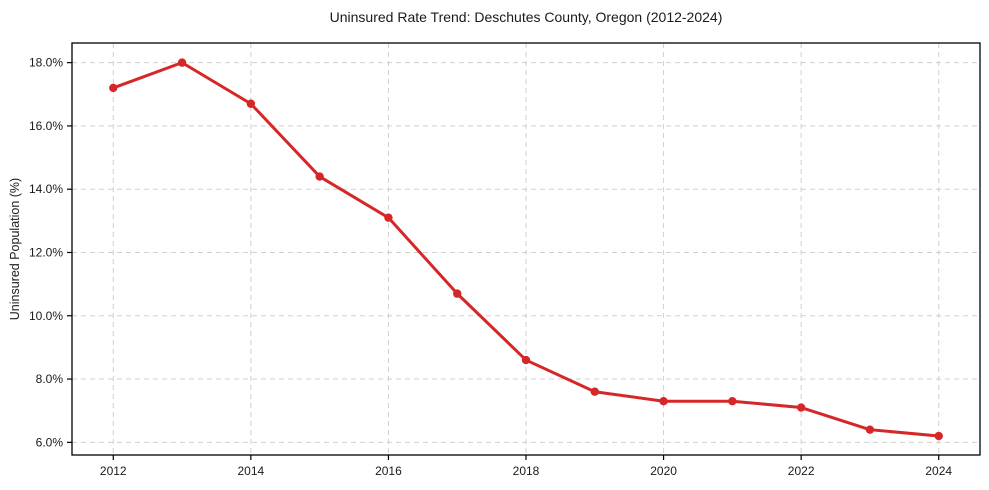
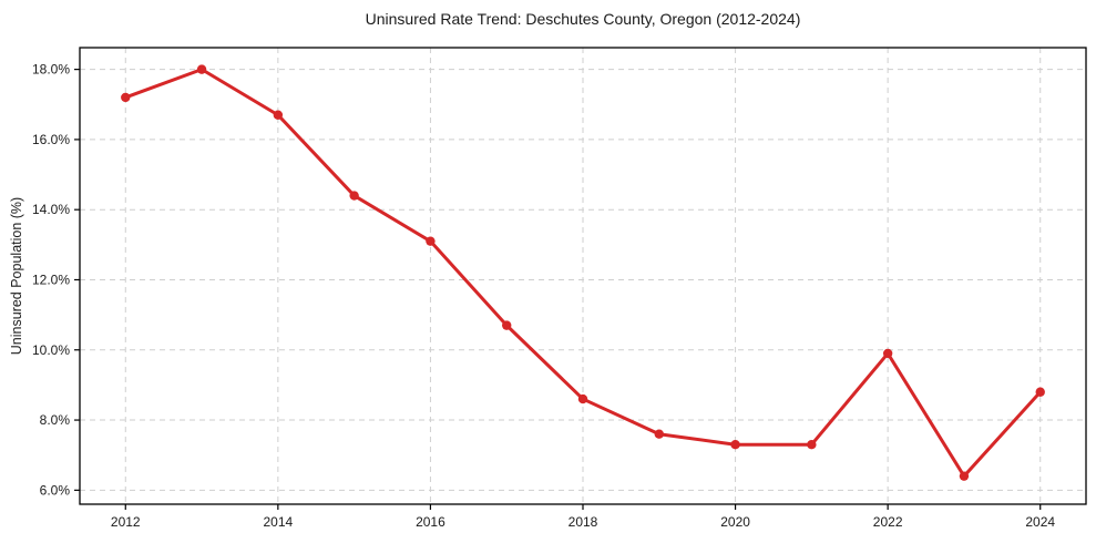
2022: 7.1% -> 9.9%
2024: 6.2% -> 8.8%
